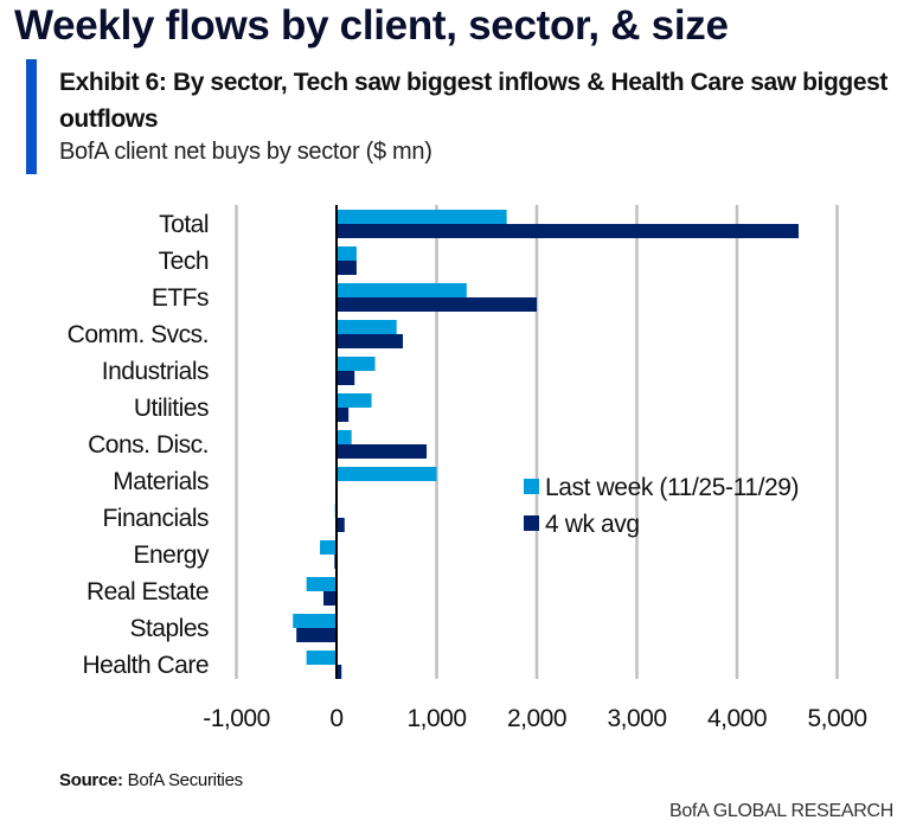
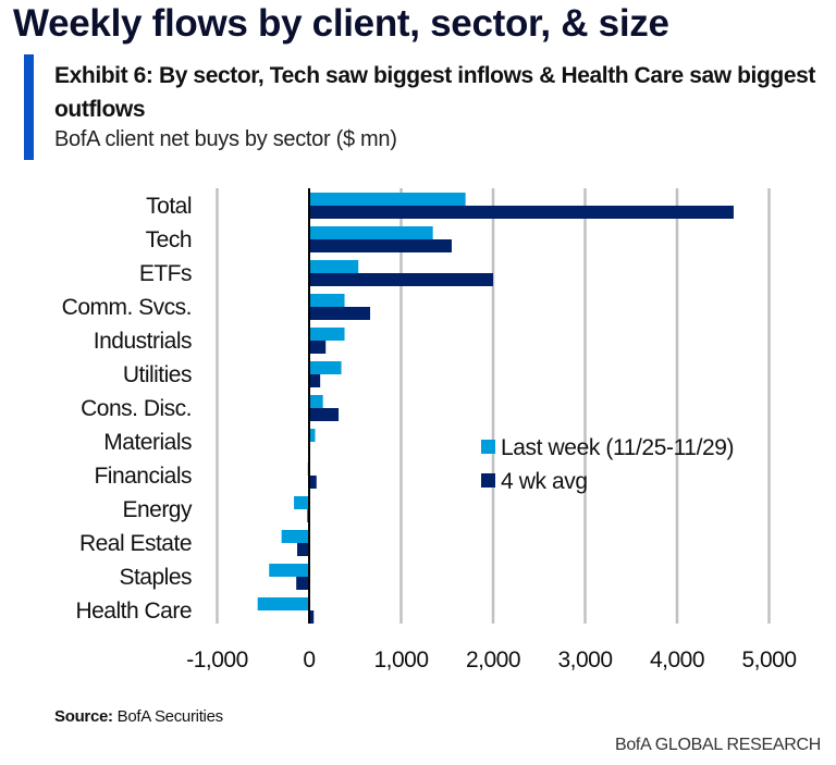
Last week (11/25-11/29)/Tech: 200 -> 1300
4 wk avg/Tech: 200 -> 1600
Last week (11/25-11/29)/ETFs: 1300 -> 500
Last week (11/25-11/29)/Comm. Svcs.: 600 -> 400
4 wk avg/Cons. Disc.: 900 -> 300
Last week (11/25-11/29)/Materials: 1000 -> 100
4 wk avg/Staples: -400 -> -100
Last week (11/25-11/29)/Health Care: -300 -> -600
